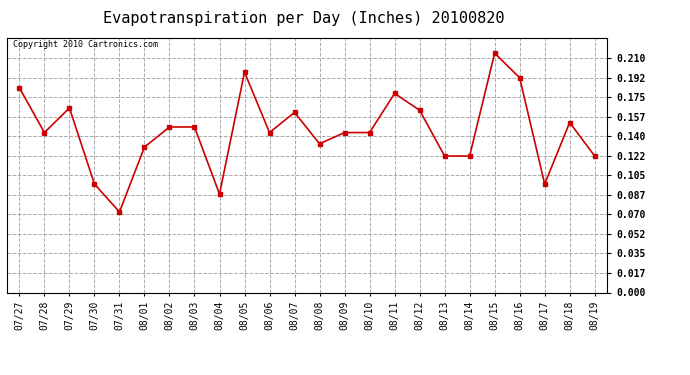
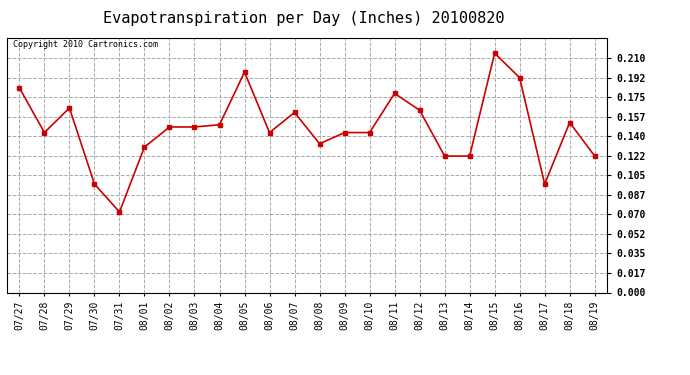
08/04: 0.088 -> 0.150
